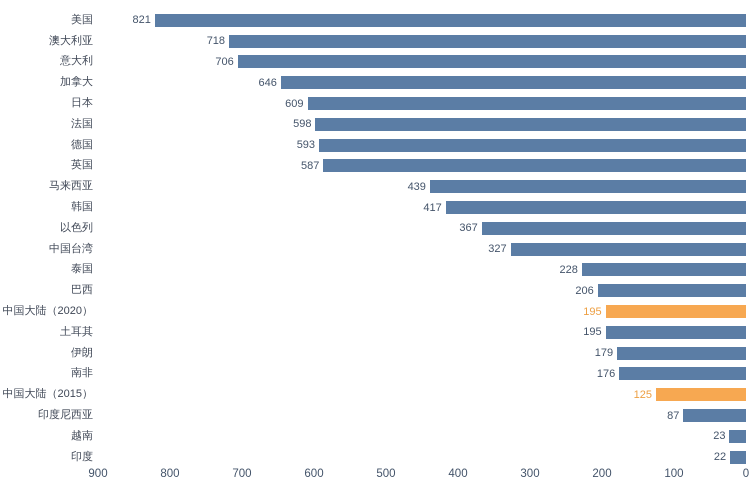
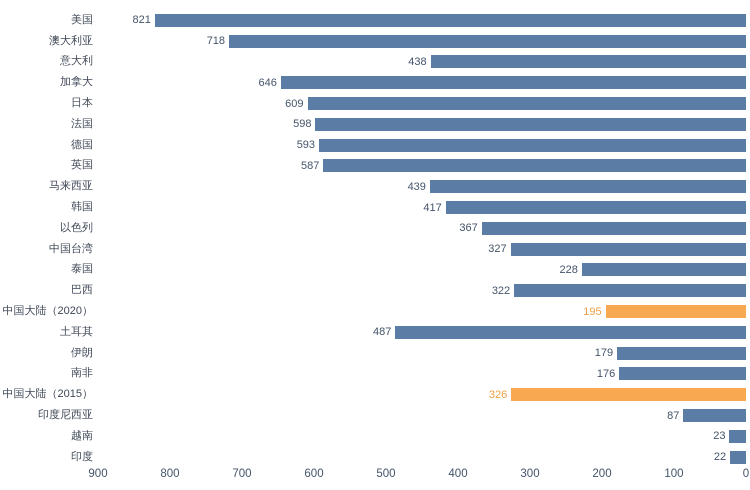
意大利: 706 -> 438
巴西: 206 -> 322
土耳其: 195 -> 487
中国大陆（2015）: 125 -> 326
